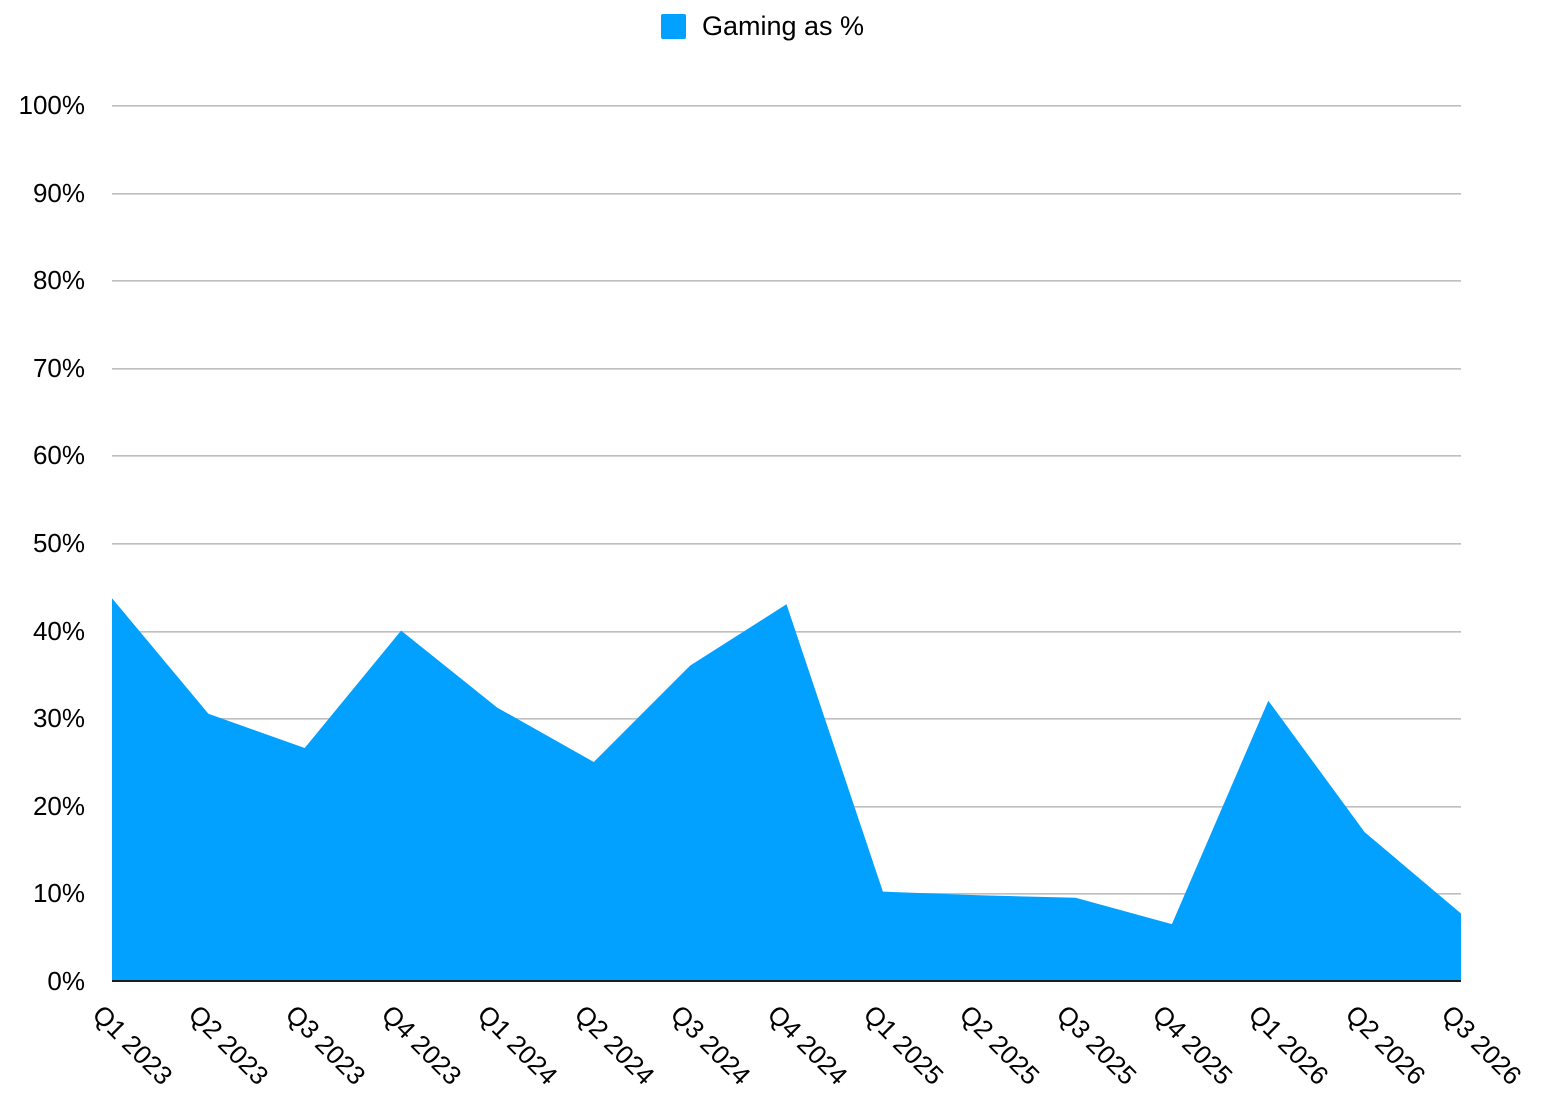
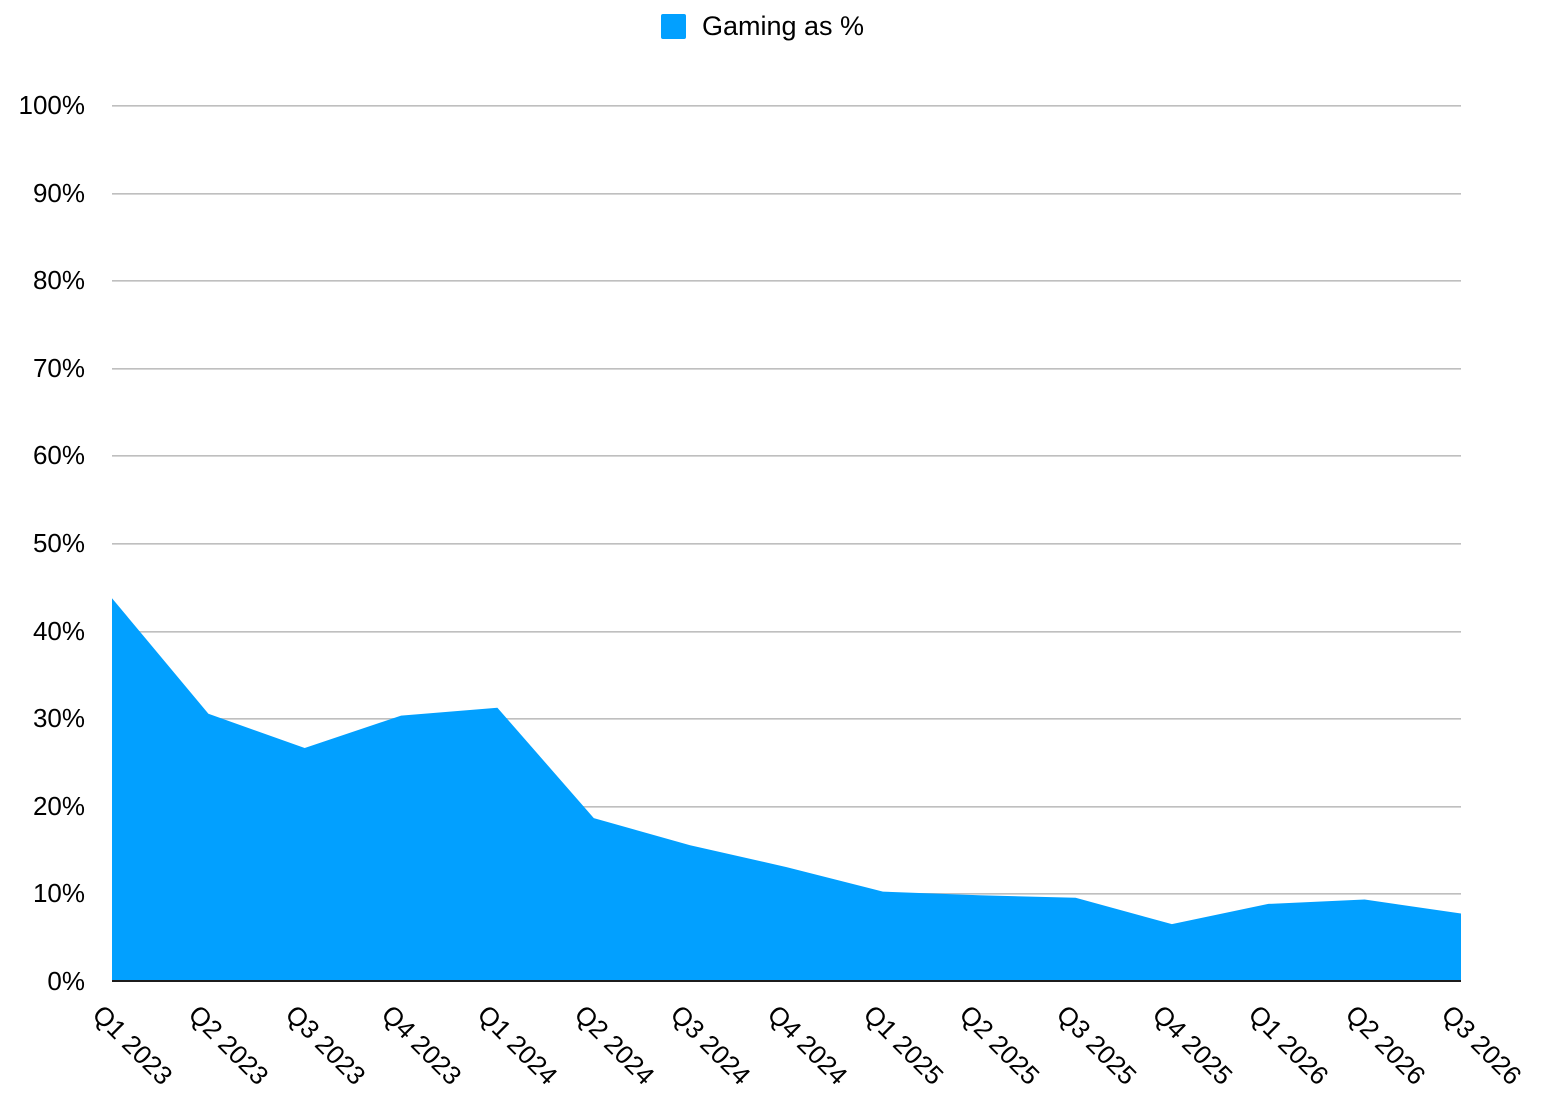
Q4 2023: 40% -> 30%
Q2 2024: 25% -> 19%
Q3 2024: 36% -> 16%
Q4 2024: 43% -> 13%
Q1 2026: 32% -> 9%
Q2 2026: 17% -> 9%
